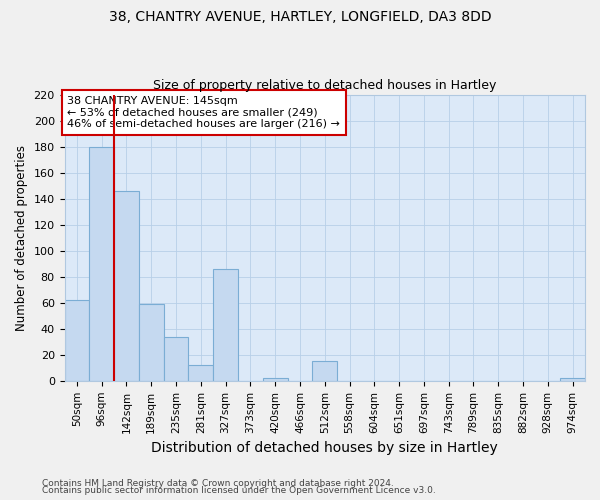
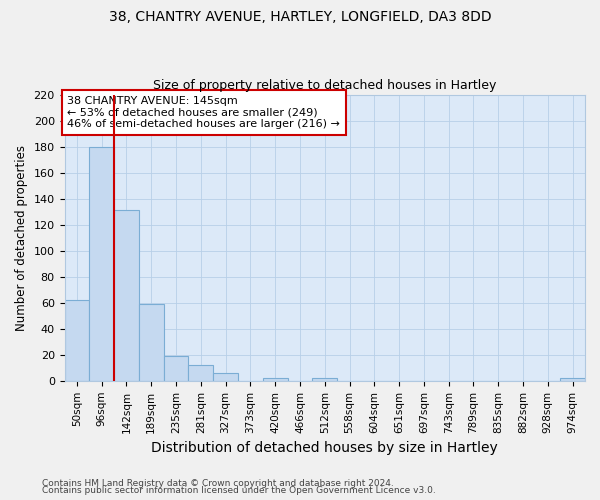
142sqm: 146 -> 131
235sqm: 34 -> 19
327sqm: 86 -> 6
512sqm: 15 -> 2
